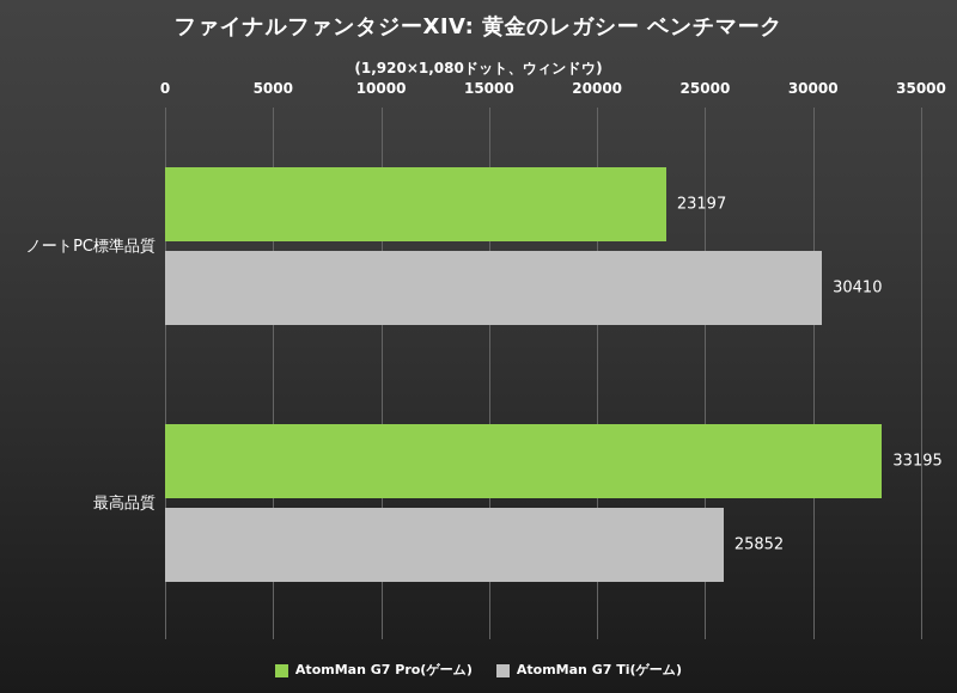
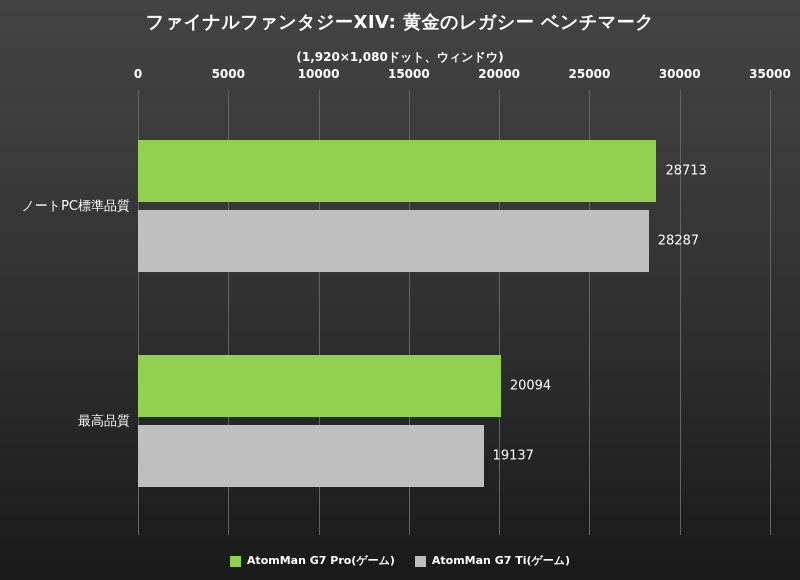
AtomMan G7 Pro(ゲーム)/ノートPC標準品質: 23197 -> 28713
AtomMan G7 Ti(ゲーム)/ノートPC標準品質: 30410 -> 28287
AtomMan G7 Pro(ゲーム)/最高品質: 33195 -> 20094
AtomMan G7 Ti(ゲーム)/最高品質: 25852 -> 19137
